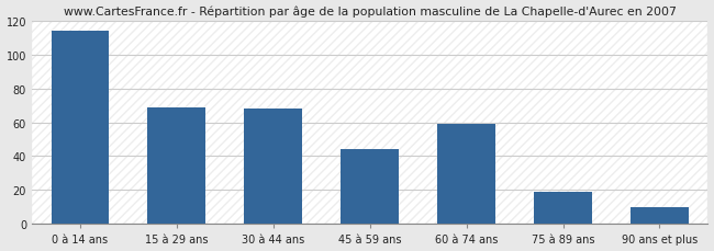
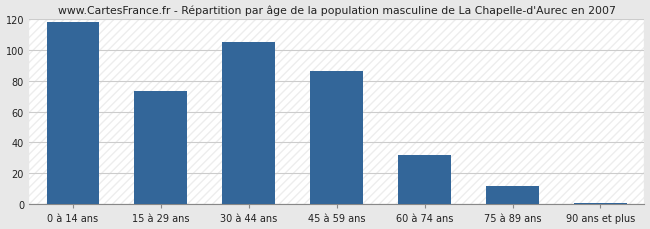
0 à 14 ans: 114 -> 118
15 à 29 ans: 69 -> 73
30 à 44 ans: 68 -> 105
45 à 59 ans: 44 -> 86
60 à 74 ans: 59 -> 32
75 à 89 ans: 19 -> 12
90 ans et plus: 10 -> 1
